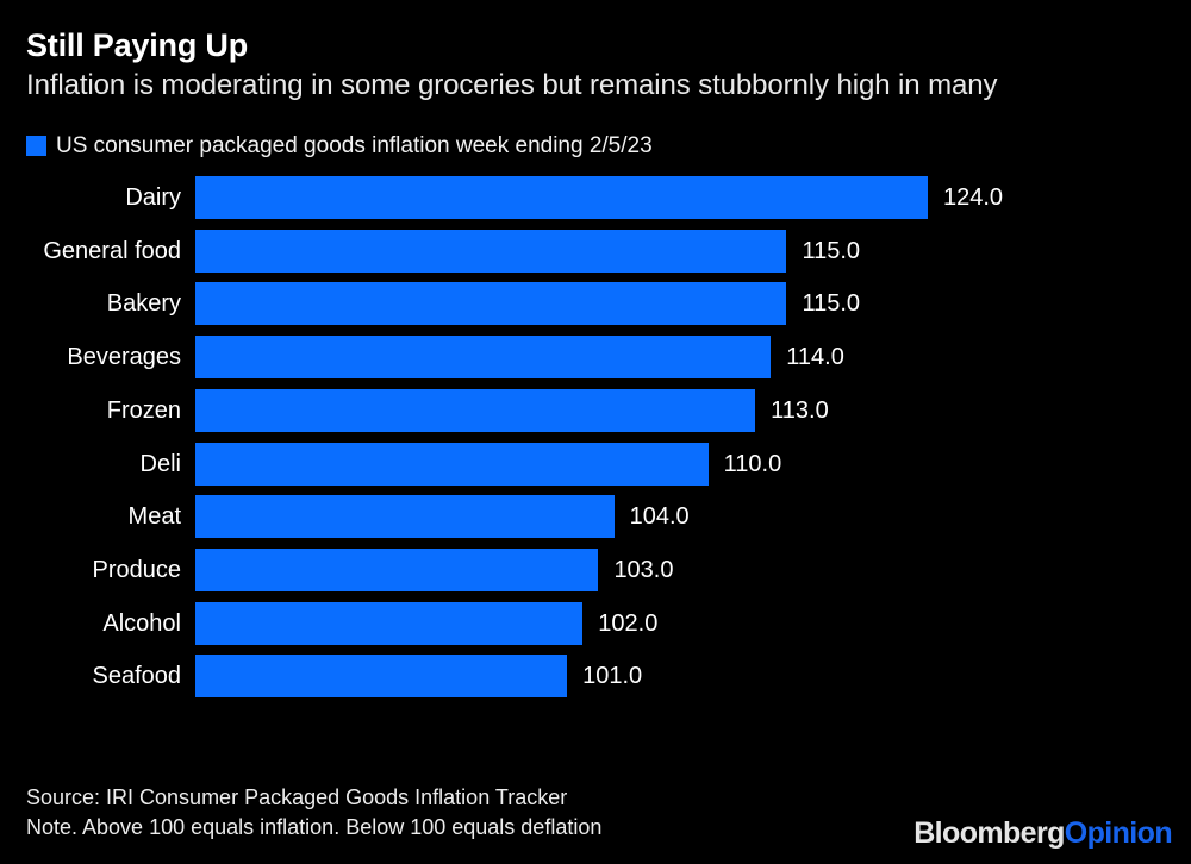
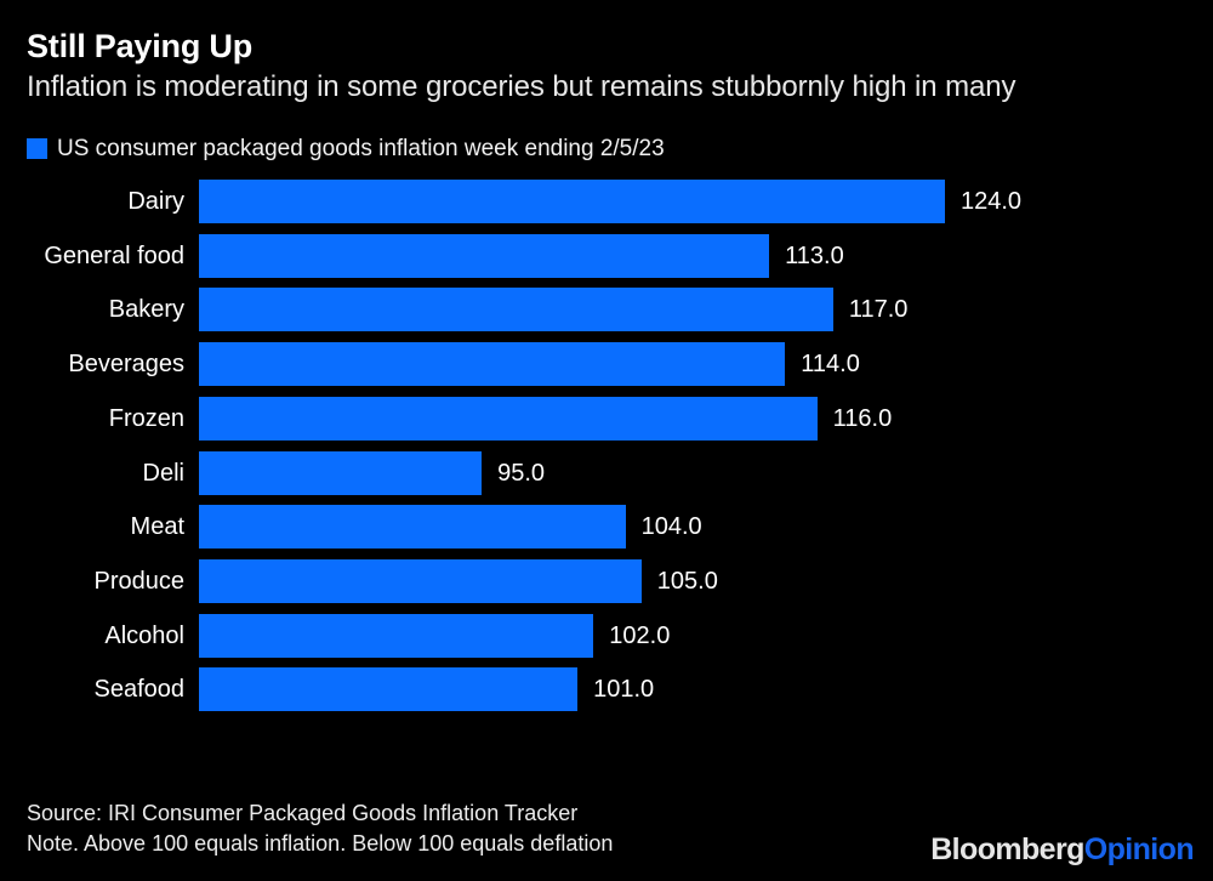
General food: 115.0 -> 113.0
Bakery: 115.0 -> 117.0
Frozen: 113.0 -> 116.0
Deli: 110.0 -> 95.0
Produce: 103.0 -> 105.0
